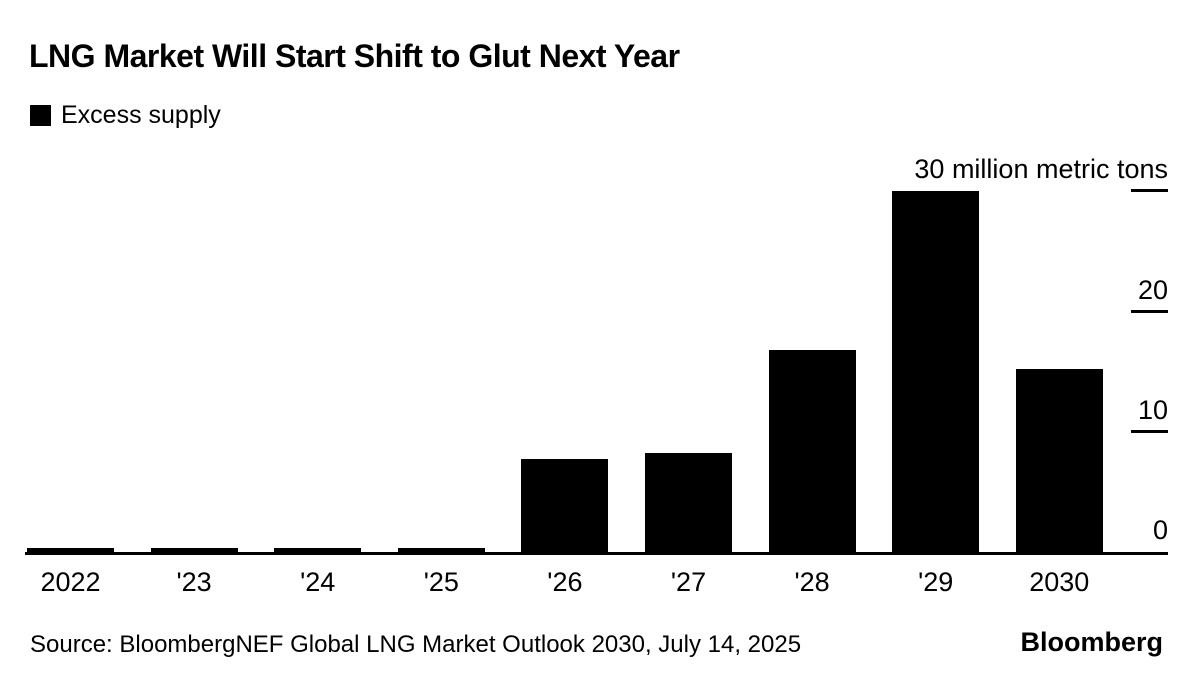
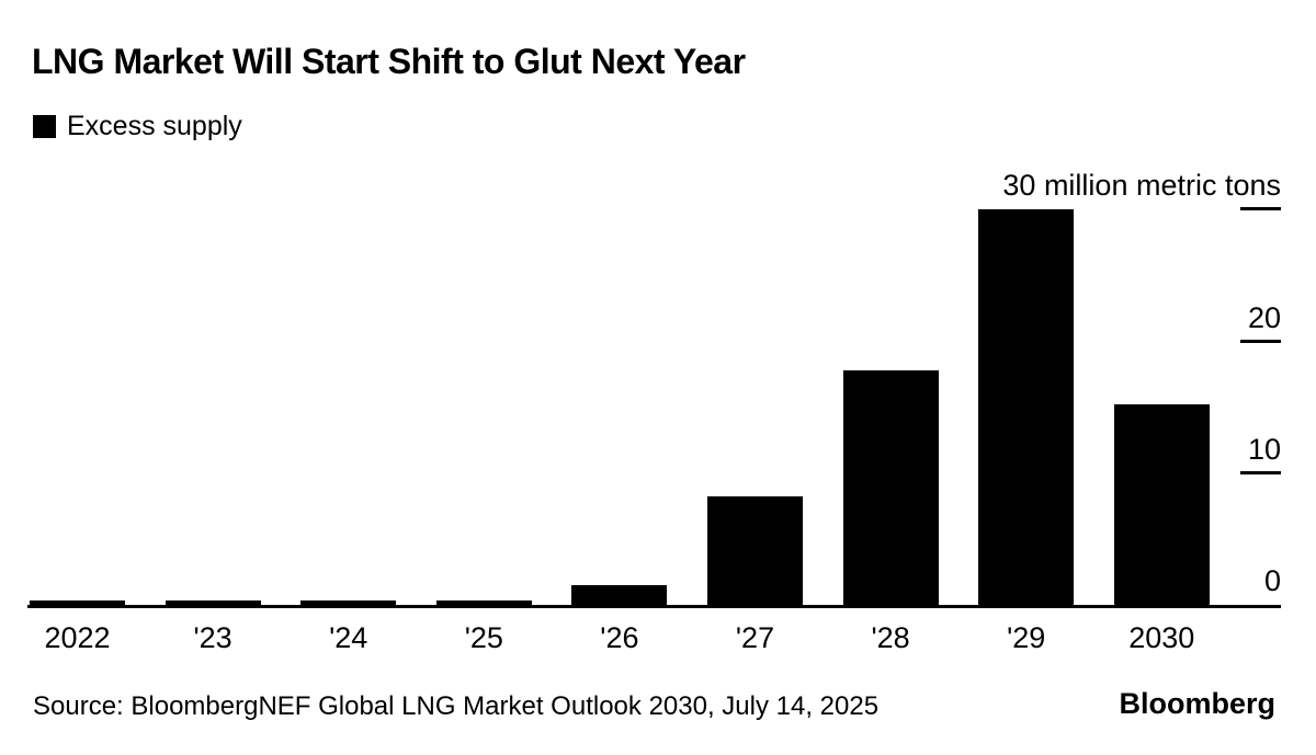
'26: 7.7 -> 1.5
'28: 16.8 -> 17.8
